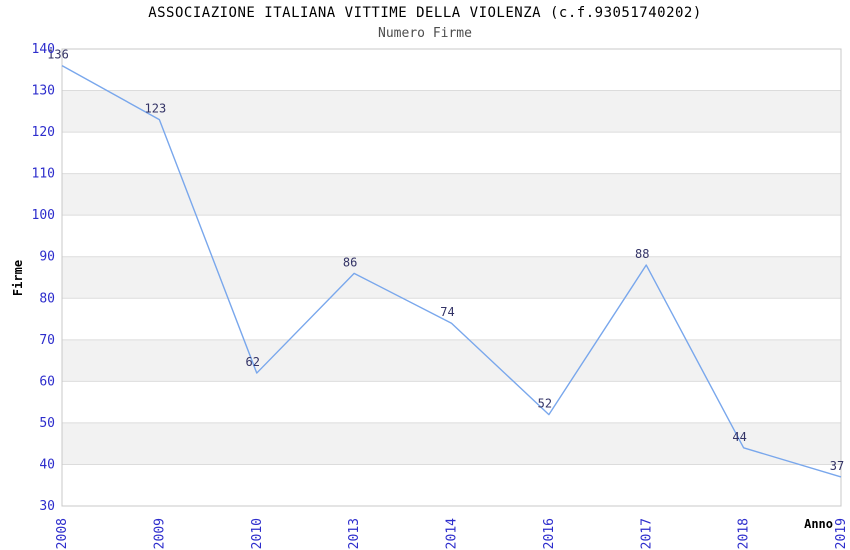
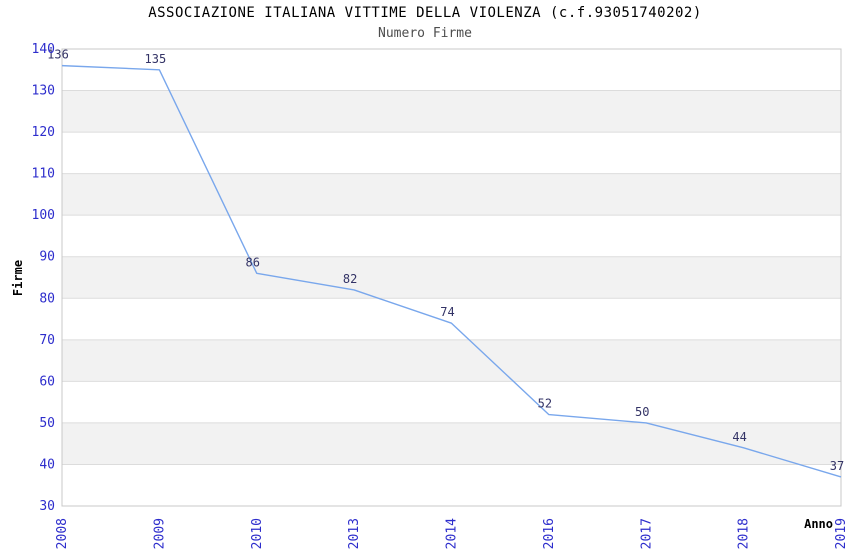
2009: 123 -> 135
2010: 62 -> 86
2013: 86 -> 82
2017: 88 -> 50
